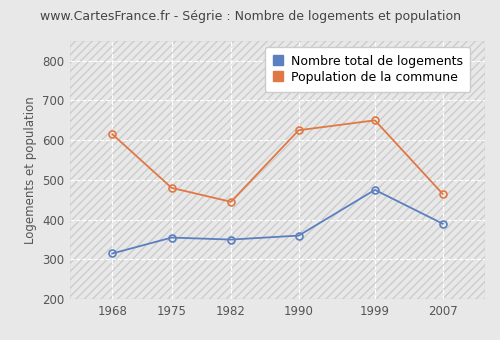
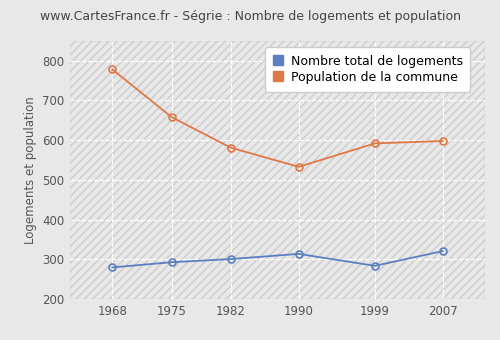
Nombre total de logements/1968: 315 -> 280
Population de la commune/1968: 615 -> 778
Nombre total de logements/1975: 355 -> 293
Population de la commune/1975: 480 -> 658
Nombre total de logements/1982: 350 -> 301
Population de la commune/1982: 445 -> 581
Nombre total de logements/1990: 360 -> 314
Population de la commune/1990: 625 -> 533
Nombre total de logements/1999: 475 -> 284
Population de la commune/1999: 650 -> 592
Nombre total de logements/2007: 390 -> 321
Population de la commune/2007: 465 -> 598
